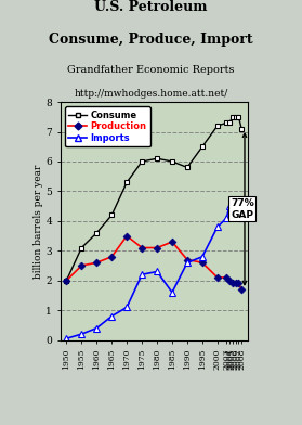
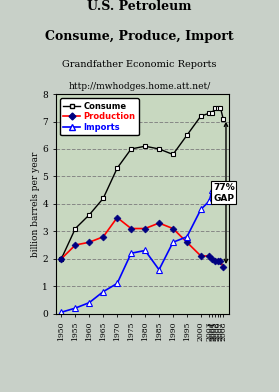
Production/1990: 2.7 -> 3.1
